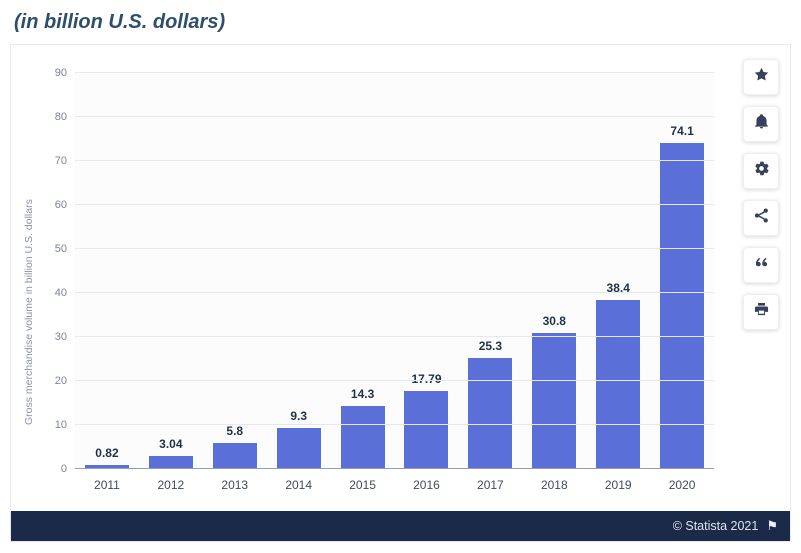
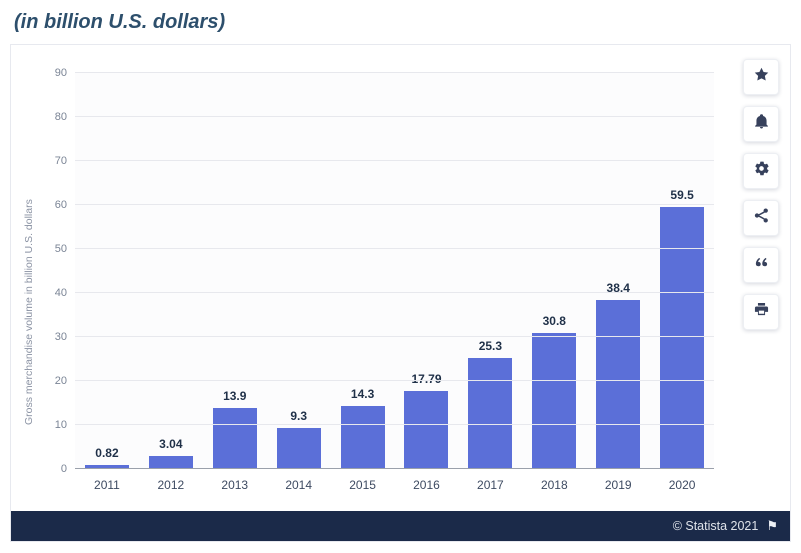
2013: 5.8 -> 13.9
2020: 74.1 -> 59.5
